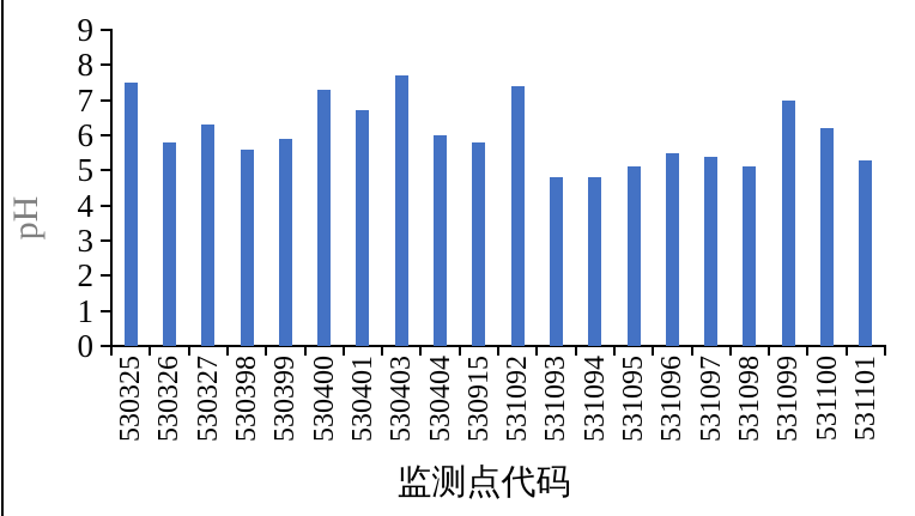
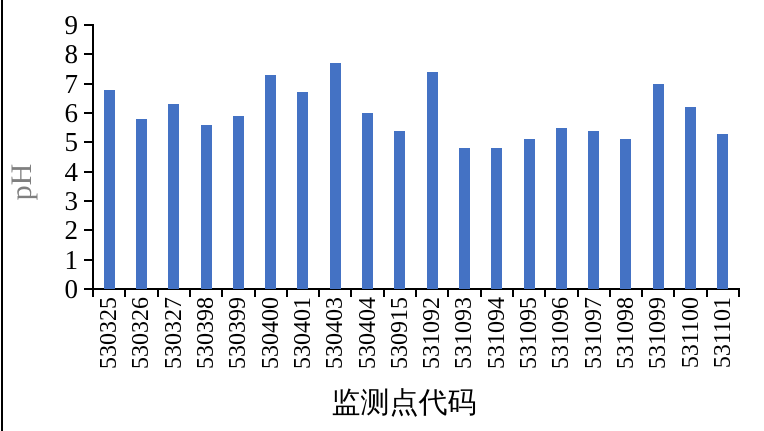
530325: 7.5 -> 6.8
530915: 5.8 -> 5.4
